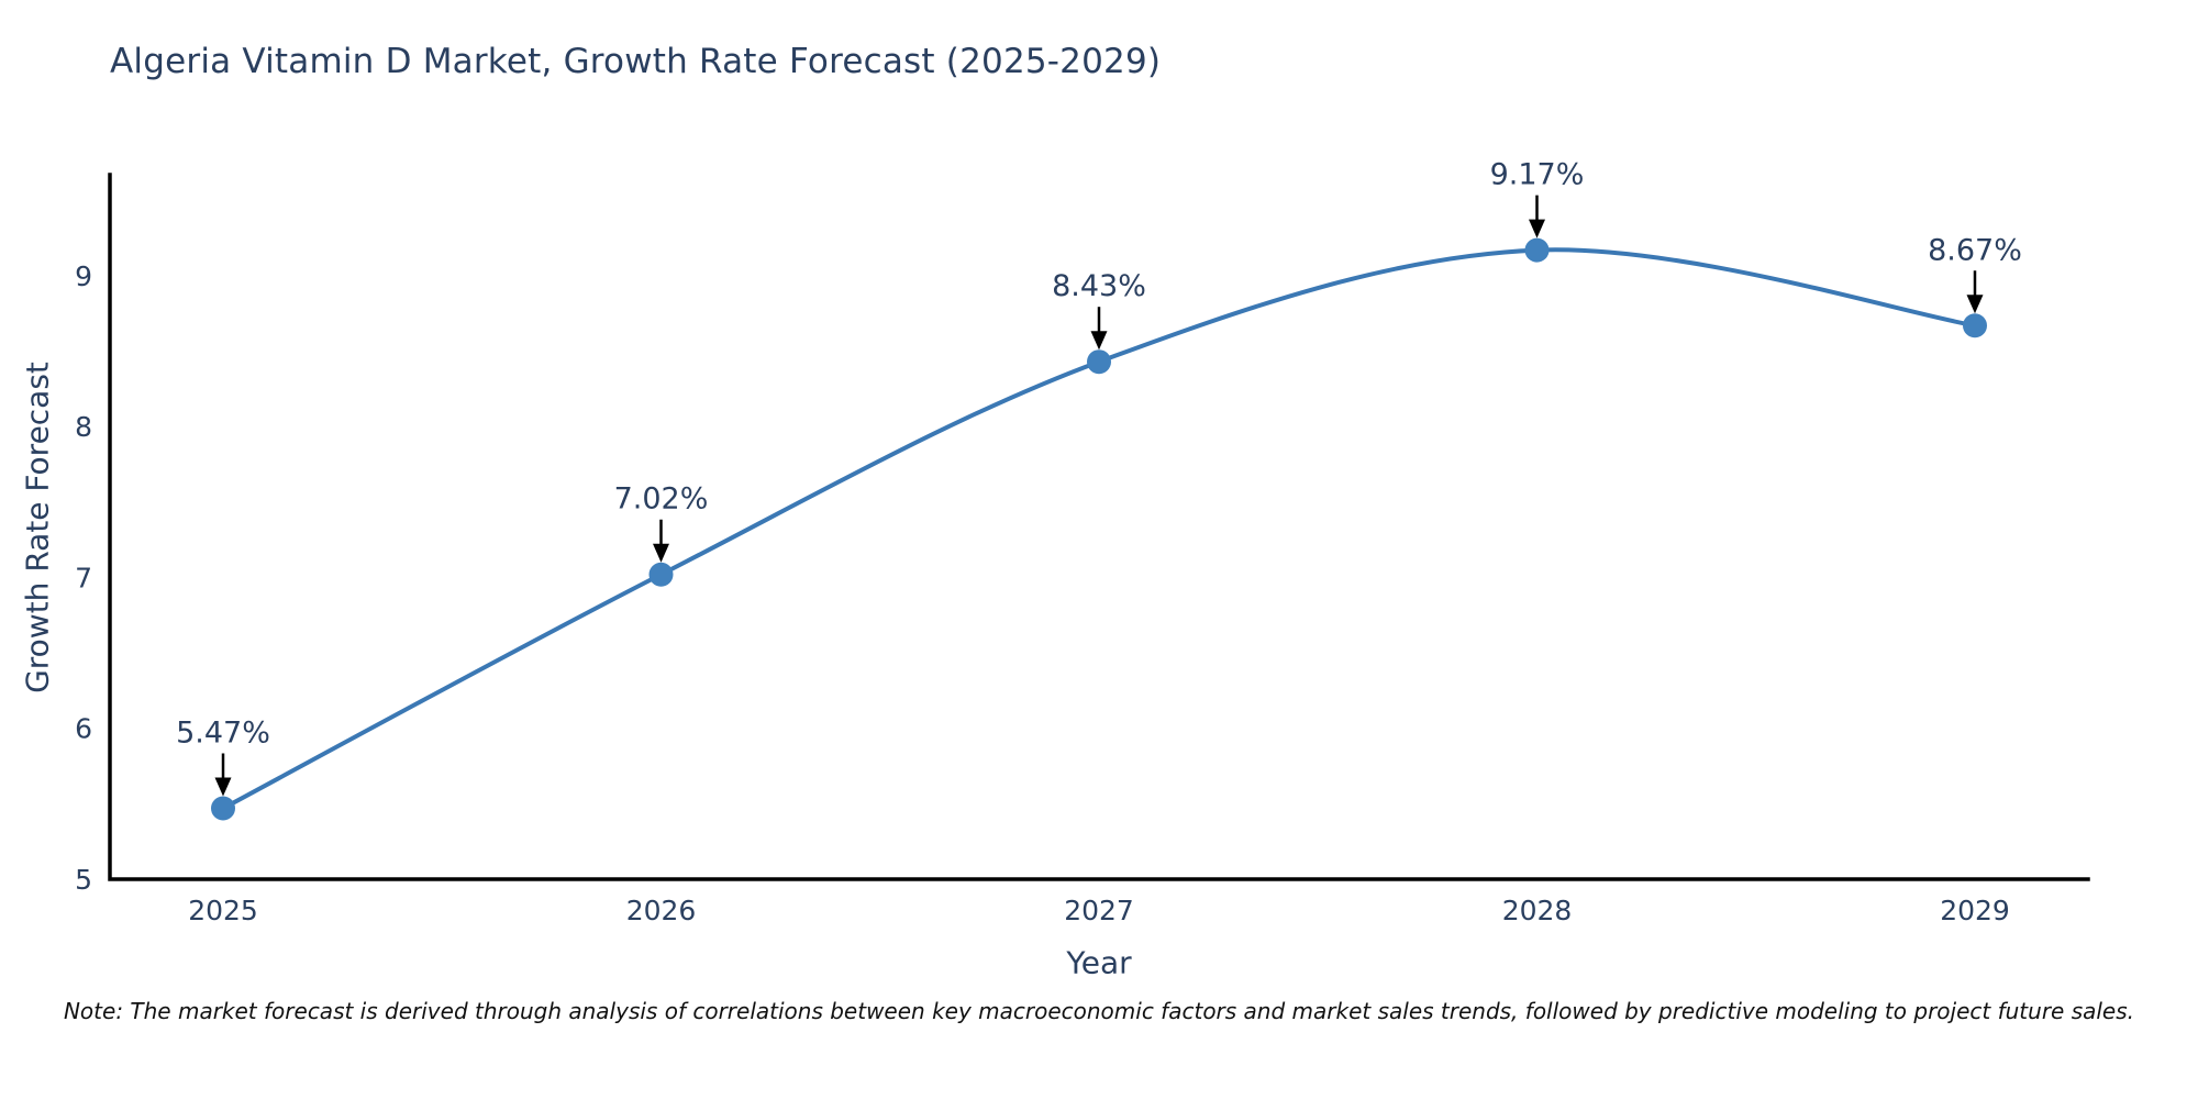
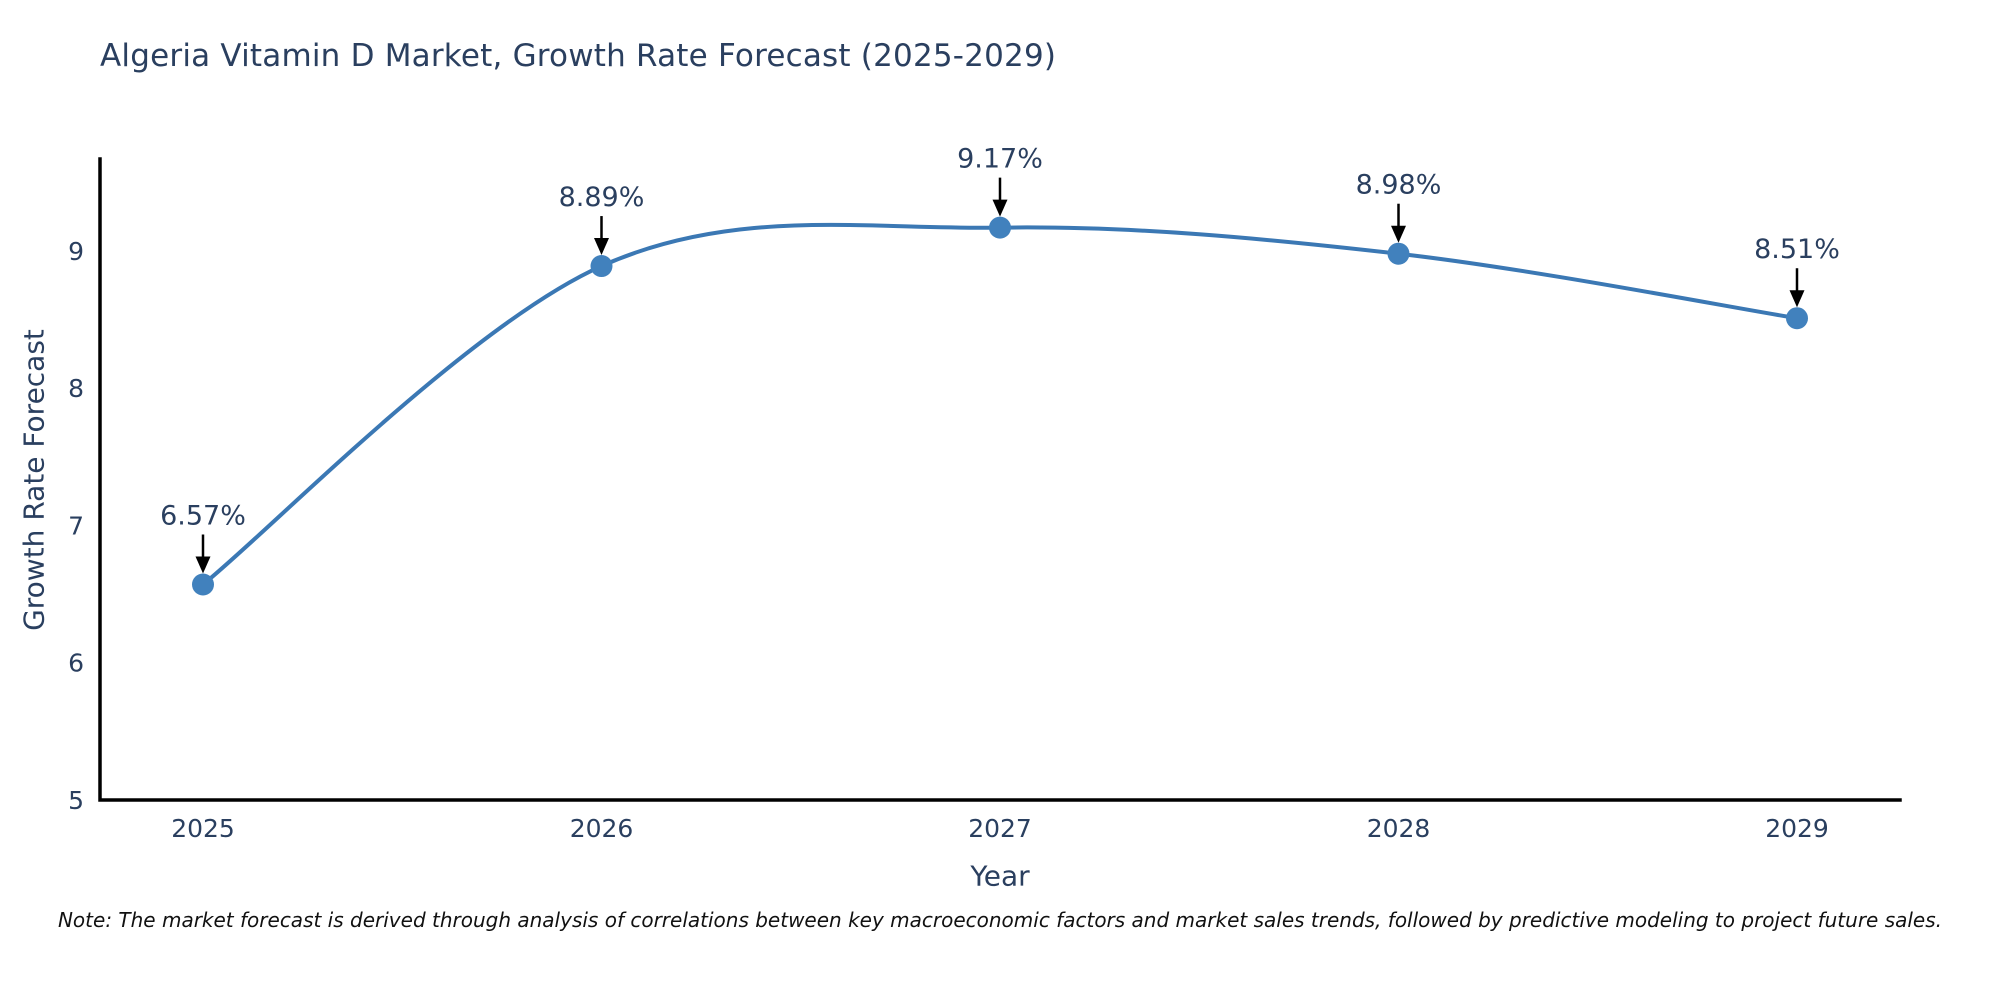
2025: 5.47% -> 6.57%
2026: 7.02% -> 8.89%
2027: 8.43% -> 9.17%
2028: 9.17% -> 8.98%
2029: 8.67% -> 8.51%
